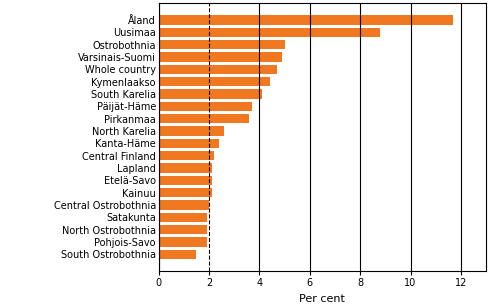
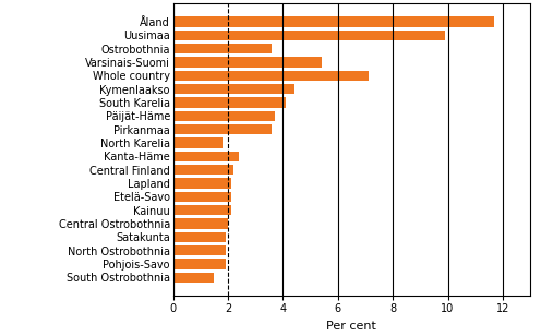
Uusimaa: 8.8 -> 9.9
Ostrobothnia: 5.0 -> 3.6
Varsinais-Suomi: 4.9 -> 5.4
Whole country: 4.7 -> 7.1
North Karelia: 2.6 -> 1.8
